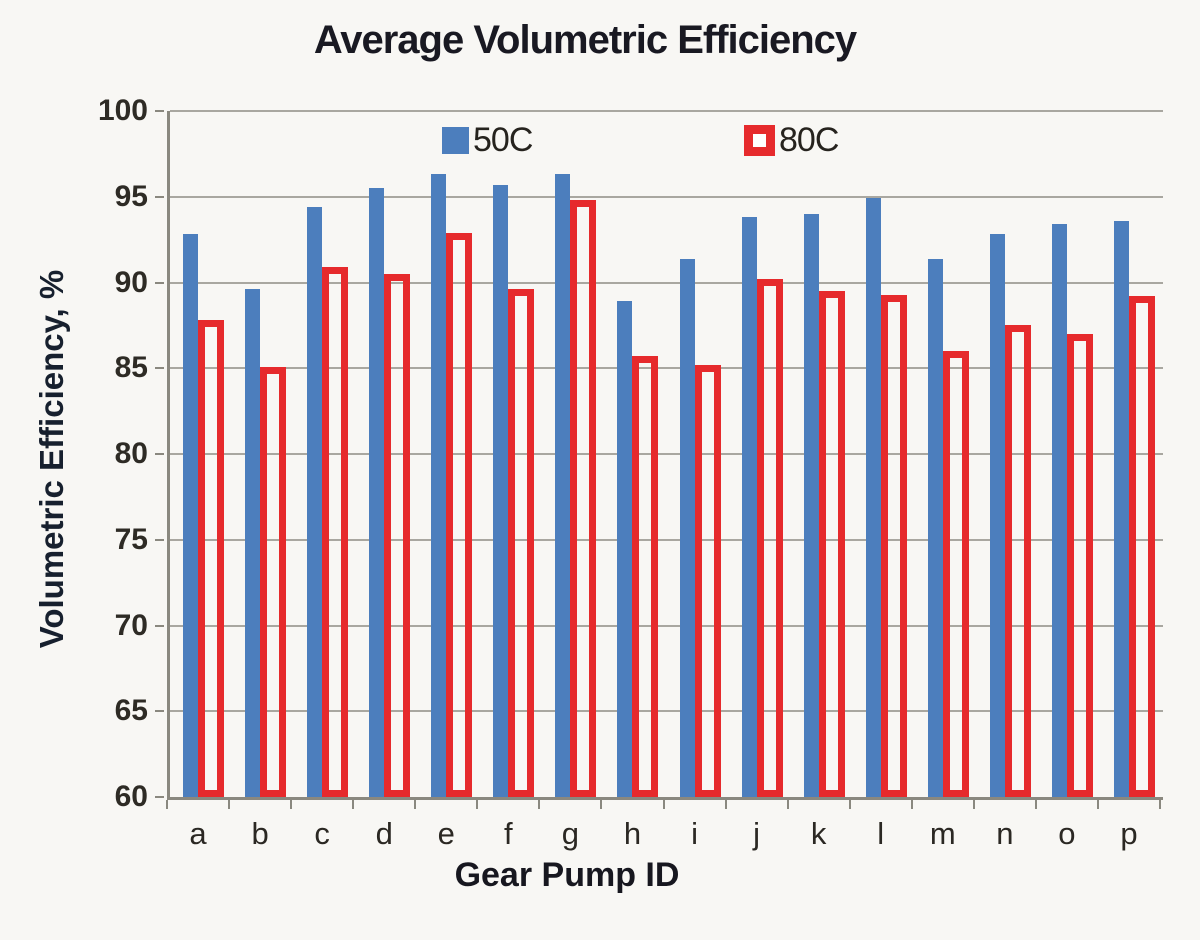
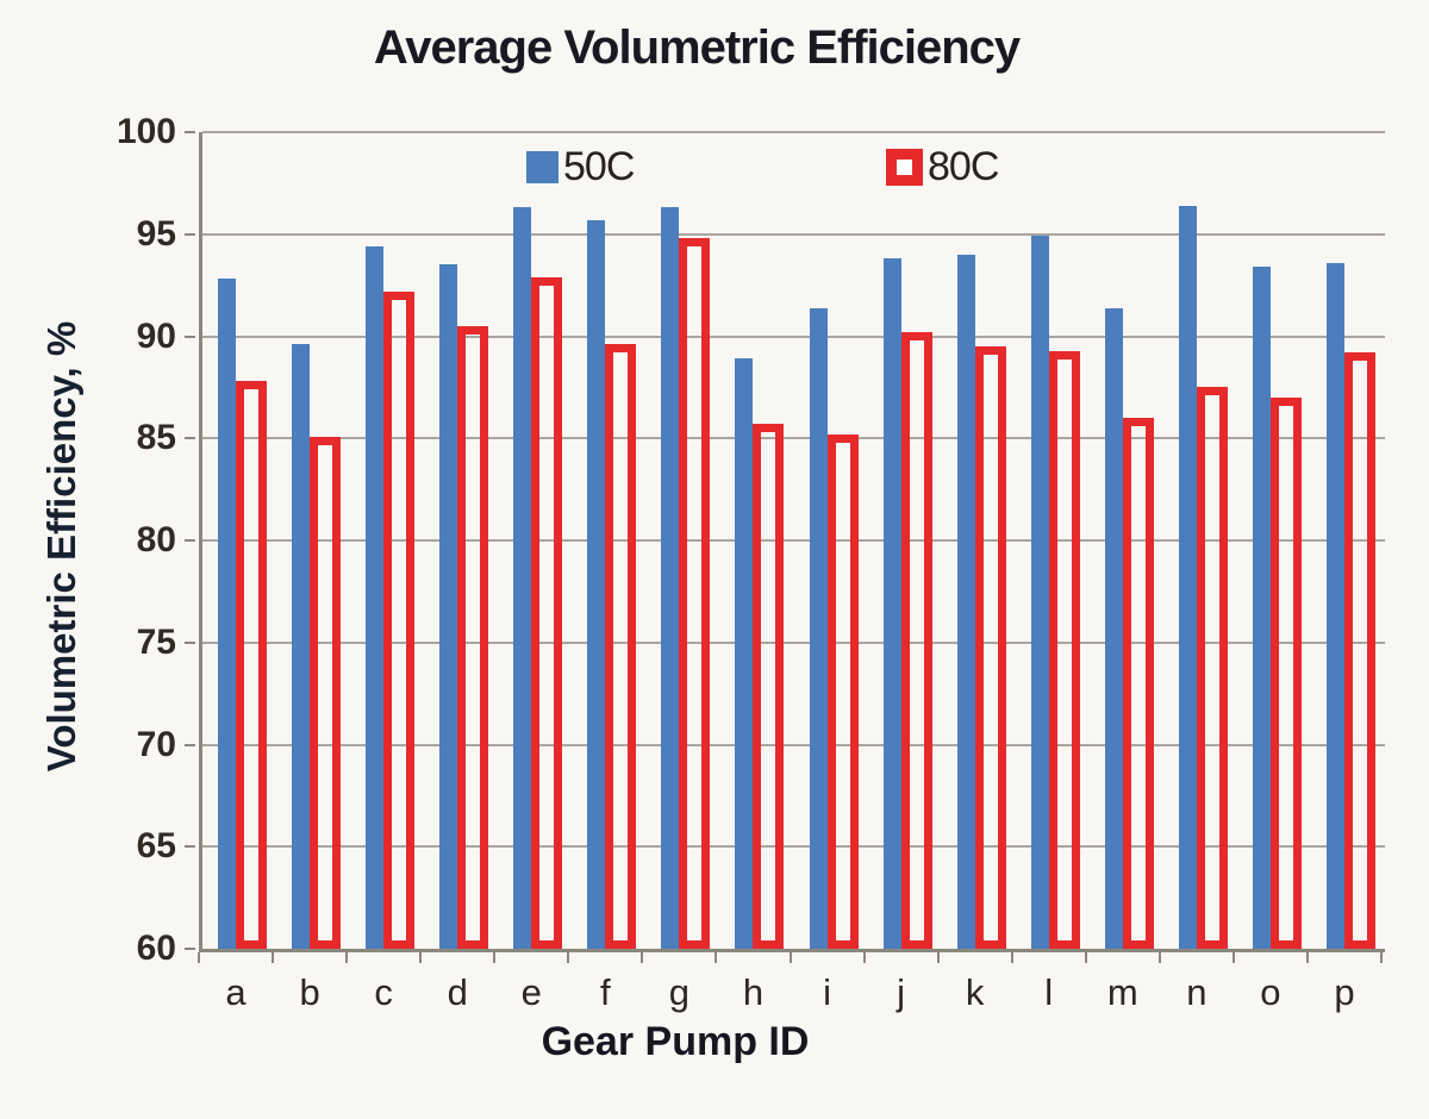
80C/c: 90.9 -> 92.2
50C/d: 95.5 -> 93.5
50C/n: 92.8 -> 96.4
